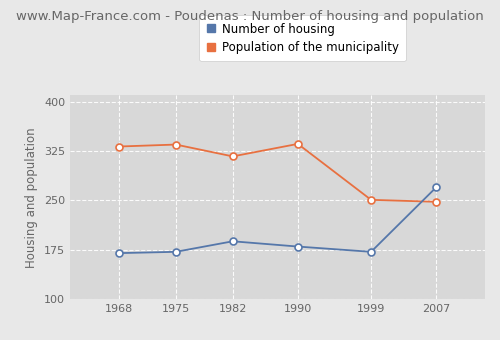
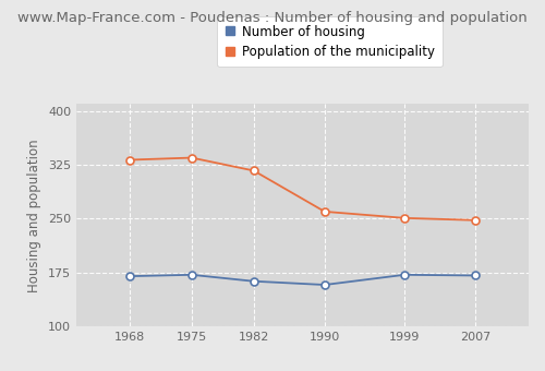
Number of housing/1982: 188 -> 163
Number of housing/1990: 180 -> 158
Population of the municipality/1990: 336 -> 260
Number of housing/2007: 270 -> 171
